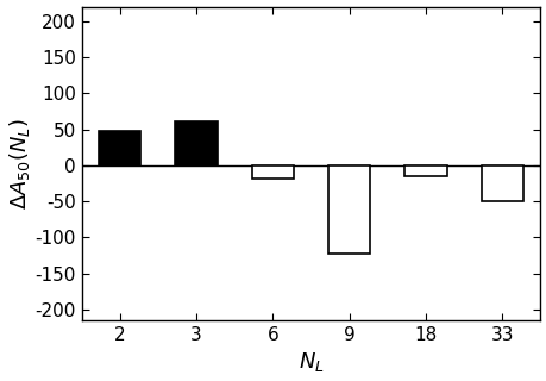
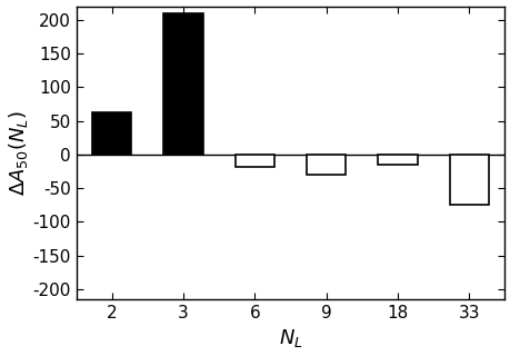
2: 48 -> 63
3: 60 -> 210
9: -122 -> -30
33: -50 -> -75
